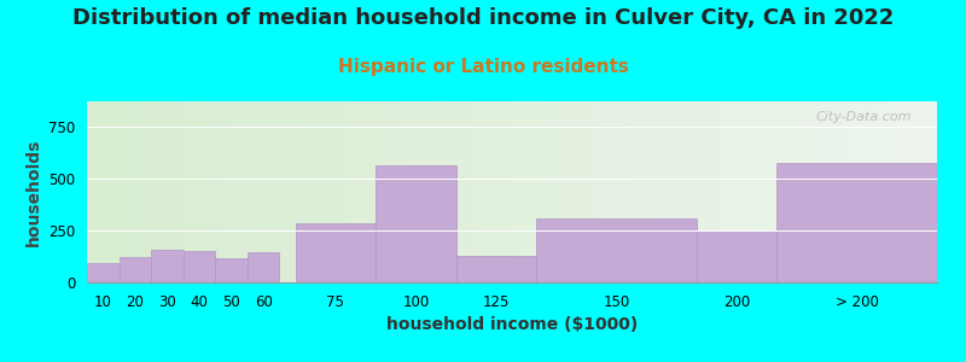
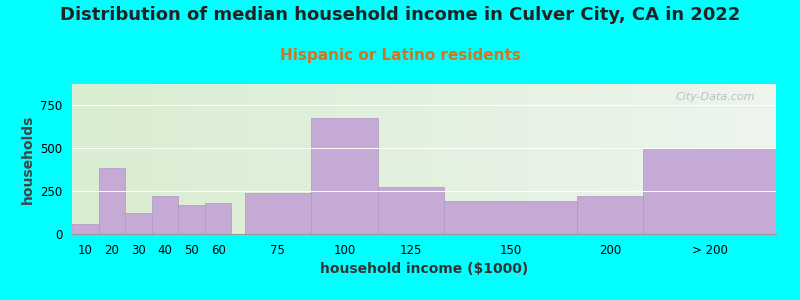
10: 90 -> 60
20: 120 -> 380
30: 160 -> 120
40: 150 -> 220
50: 120 -> 170
60: 140 -> 180
75: 280 -> 240
100: 560 -> 670
125: 130 -> 270
150: 300 -> 190
200: 250 -> 220
> 200: 580 -> 500
